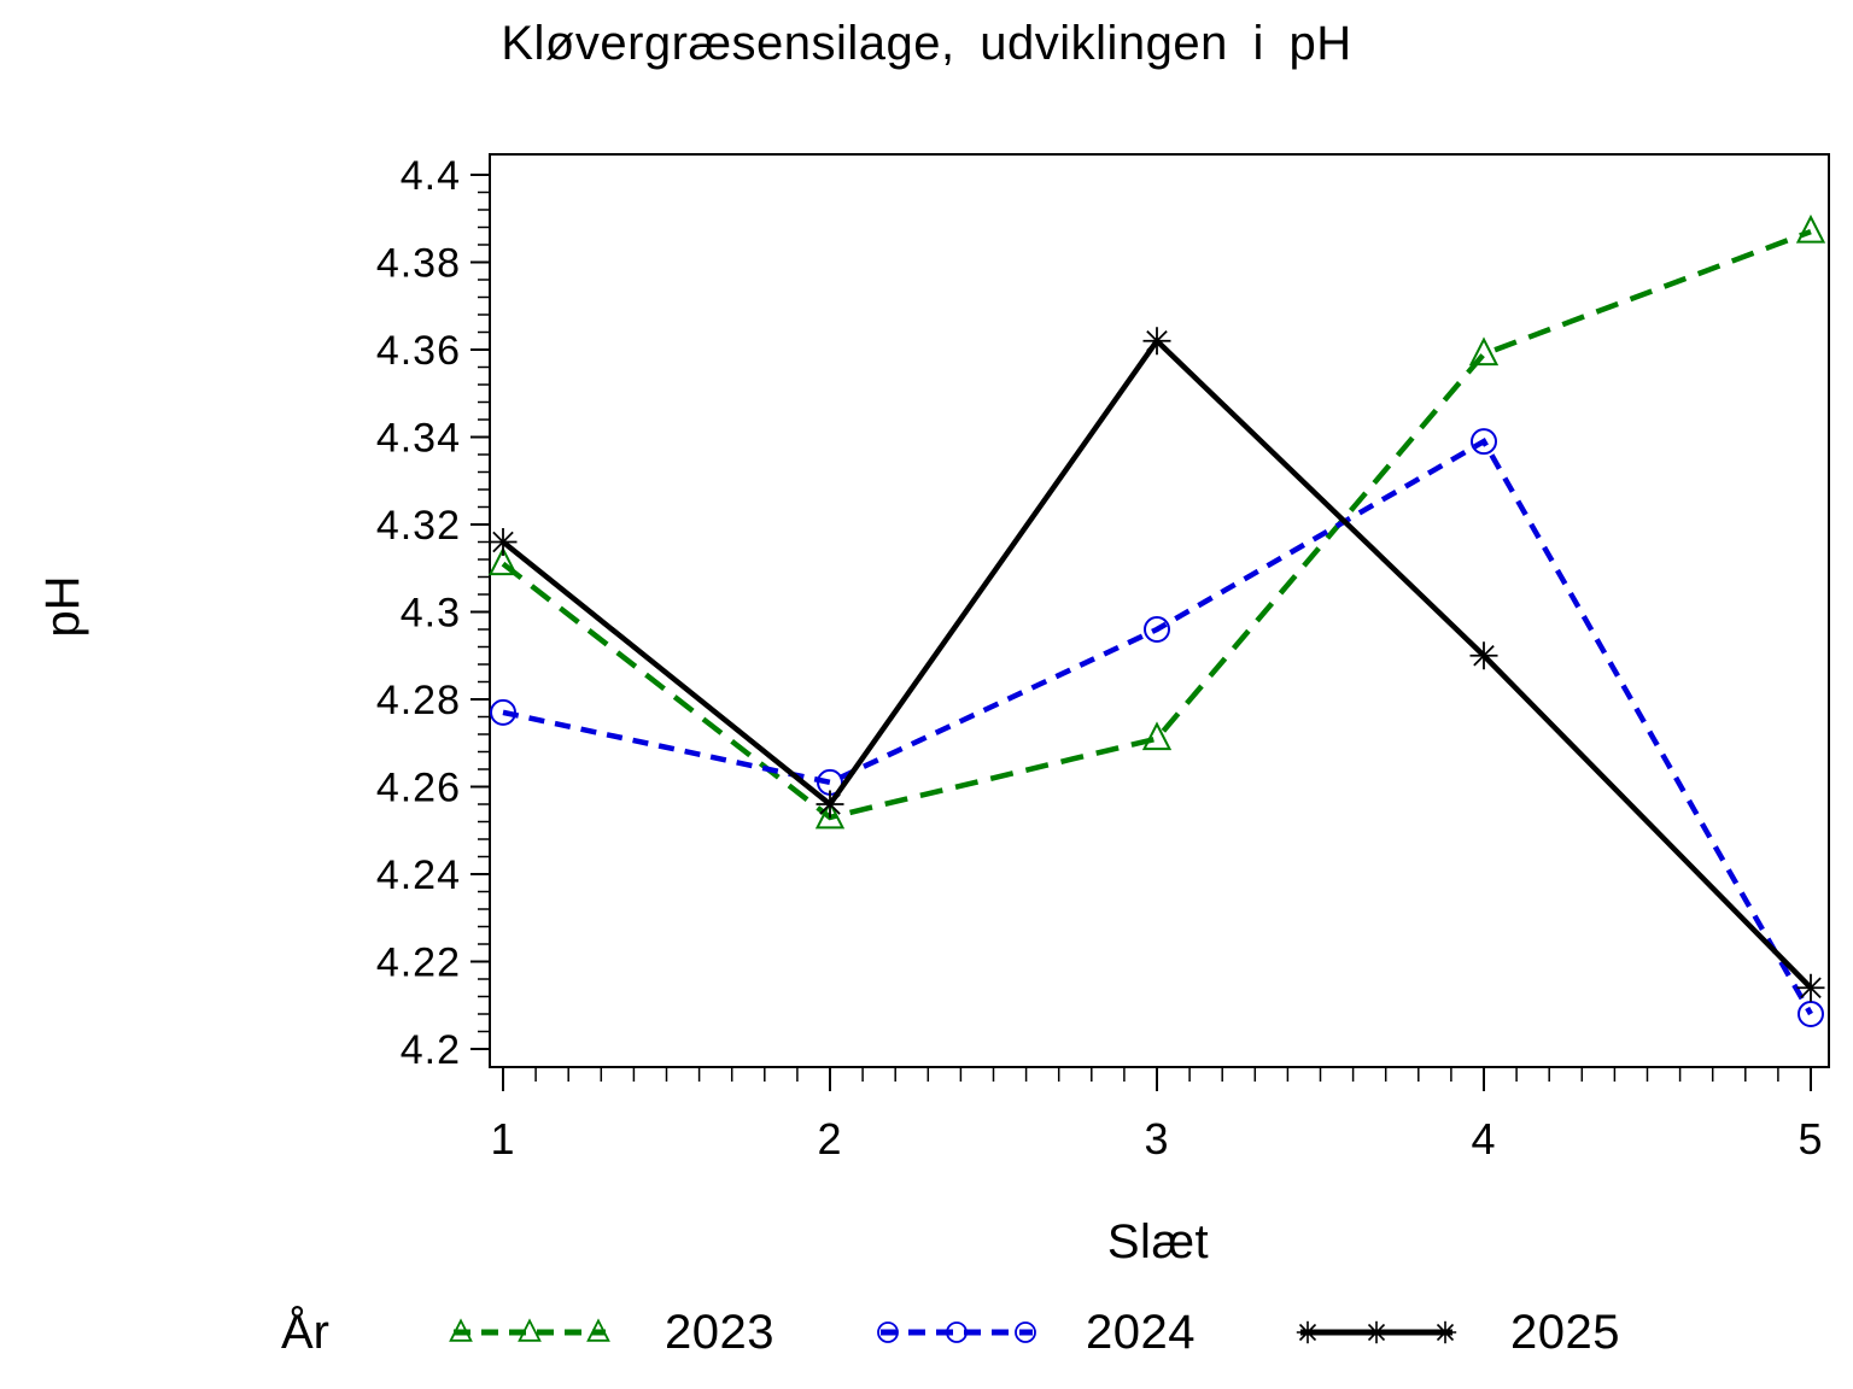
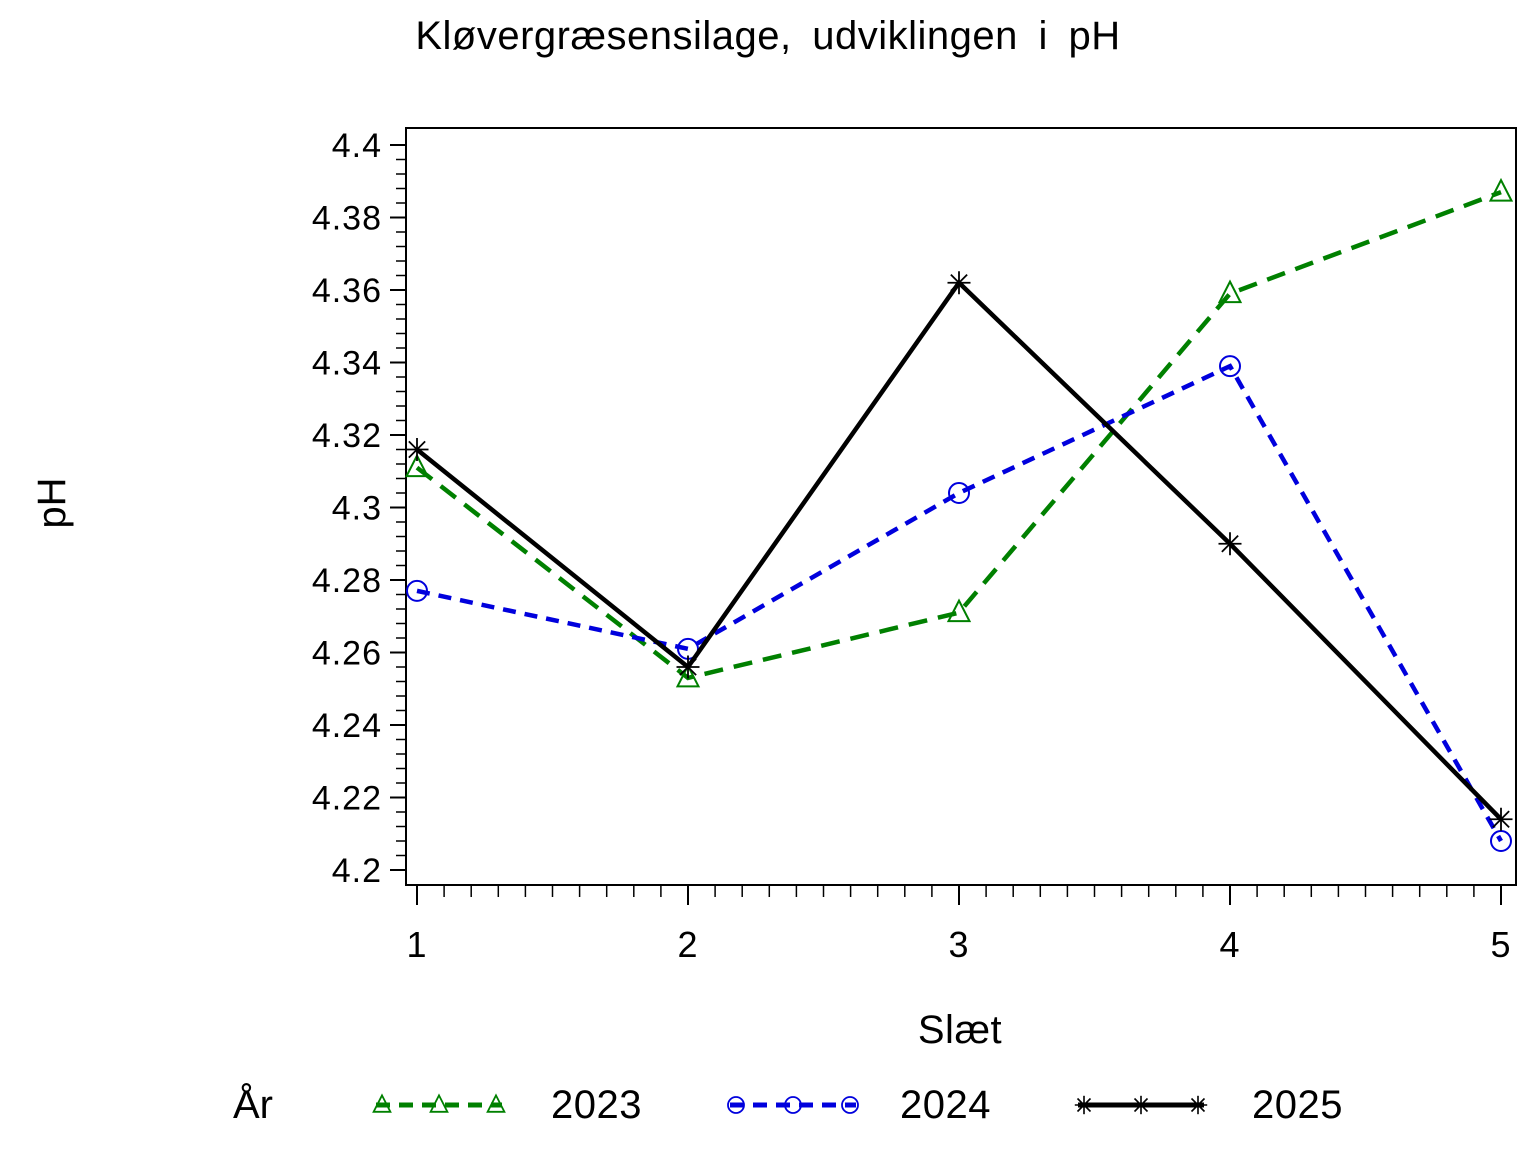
2024/3: 4.296 -> 4.304
